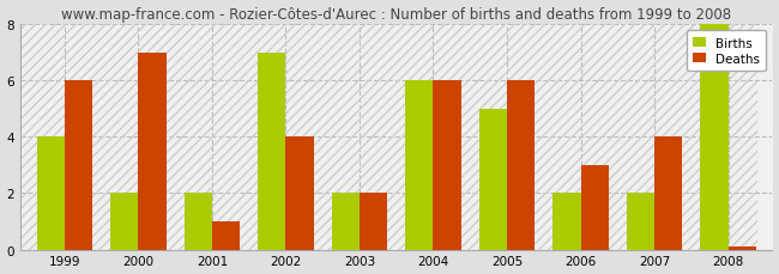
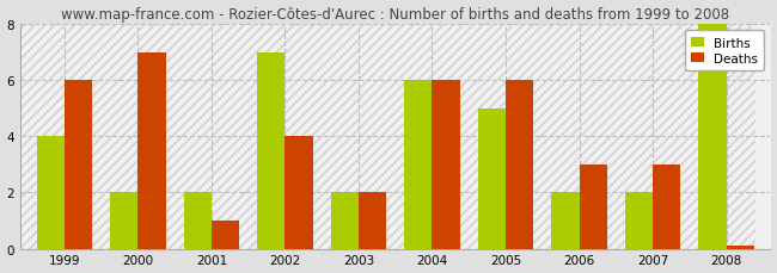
Deaths/2007: 4.0 -> 3.0
